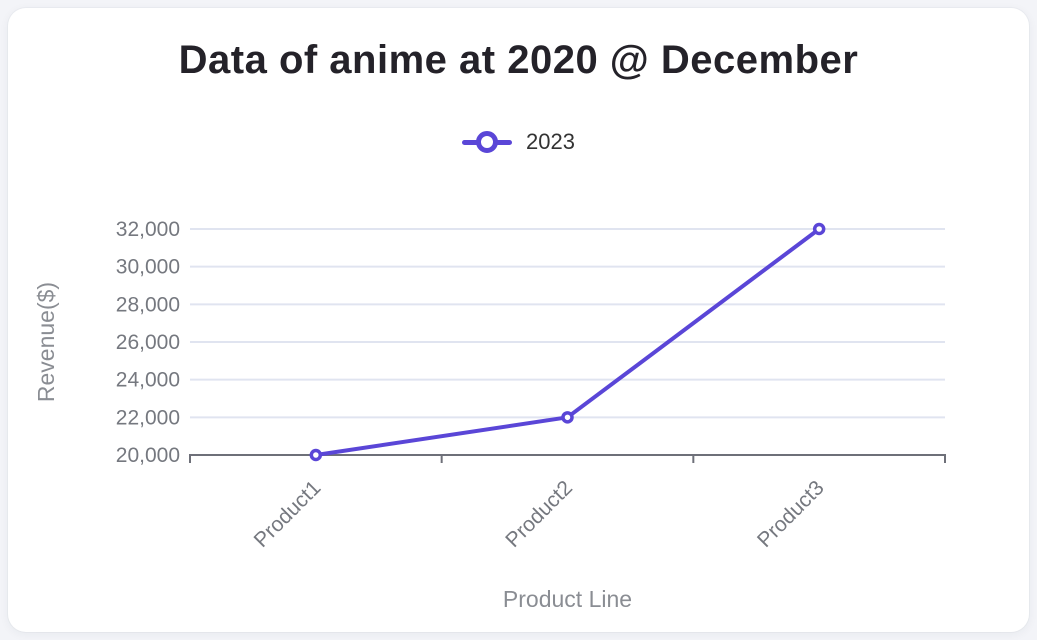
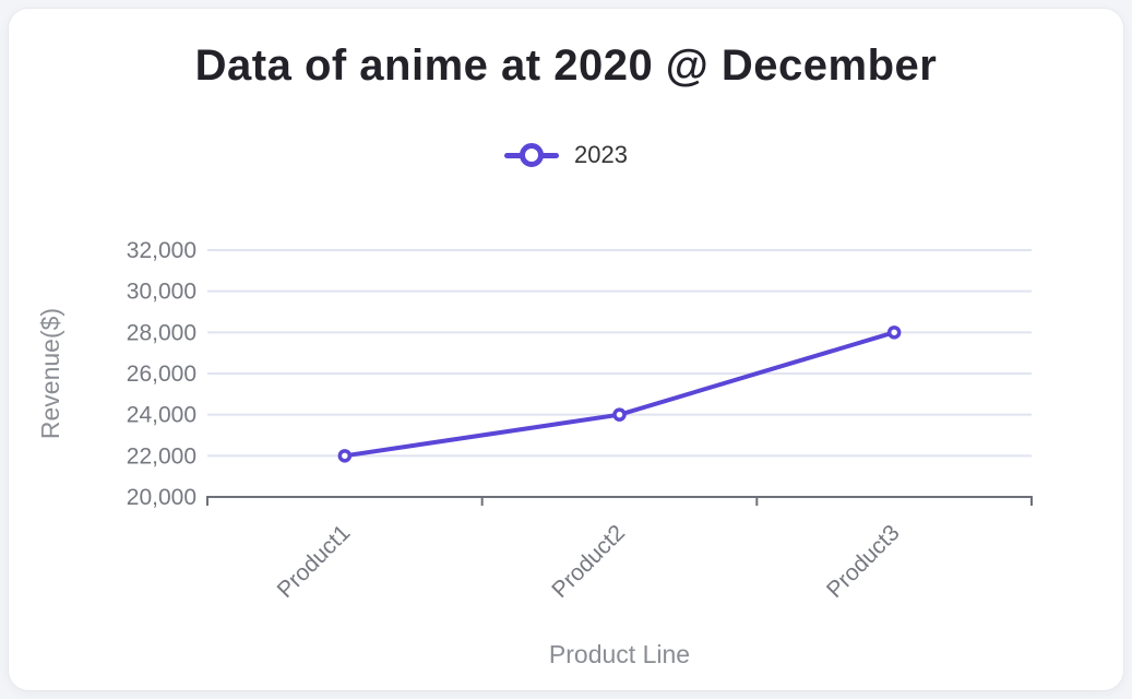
Product1: 20000 -> 22000
Product2: 22000 -> 24000
Product3: 32000 -> 28000
